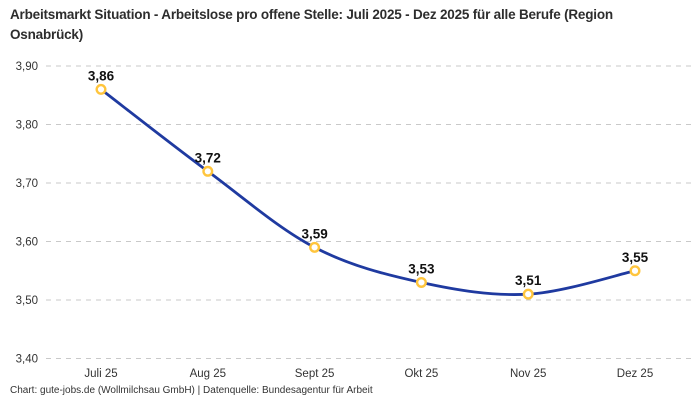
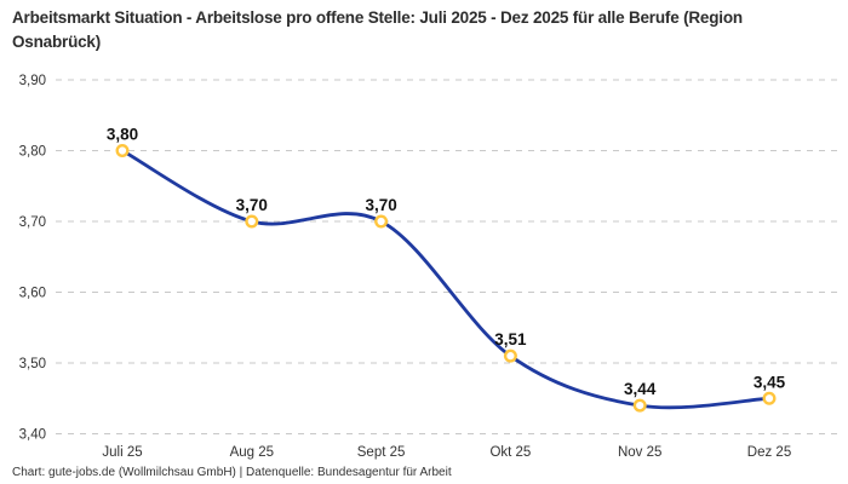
Juli 25: 3,86 -> 3,80
Aug 25: 3,72 -> 3,70
Sept 25: 3,59 -> 3,70
Okt 25: 3,53 -> 3,51
Nov 25: 3,51 -> 3,44
Dez 25: 3,55 -> 3,45
